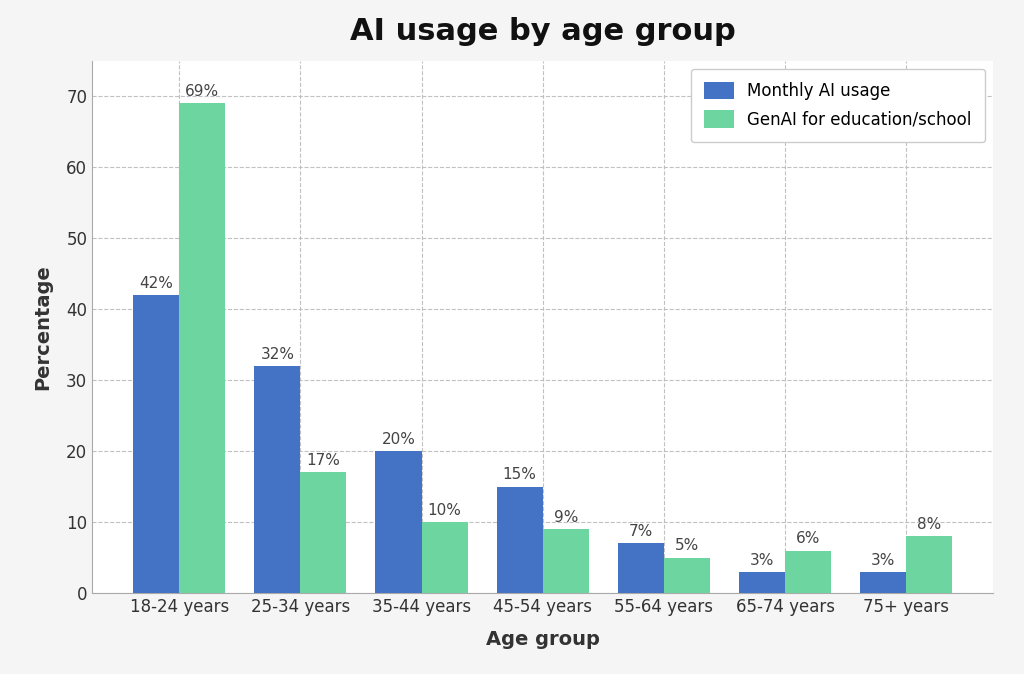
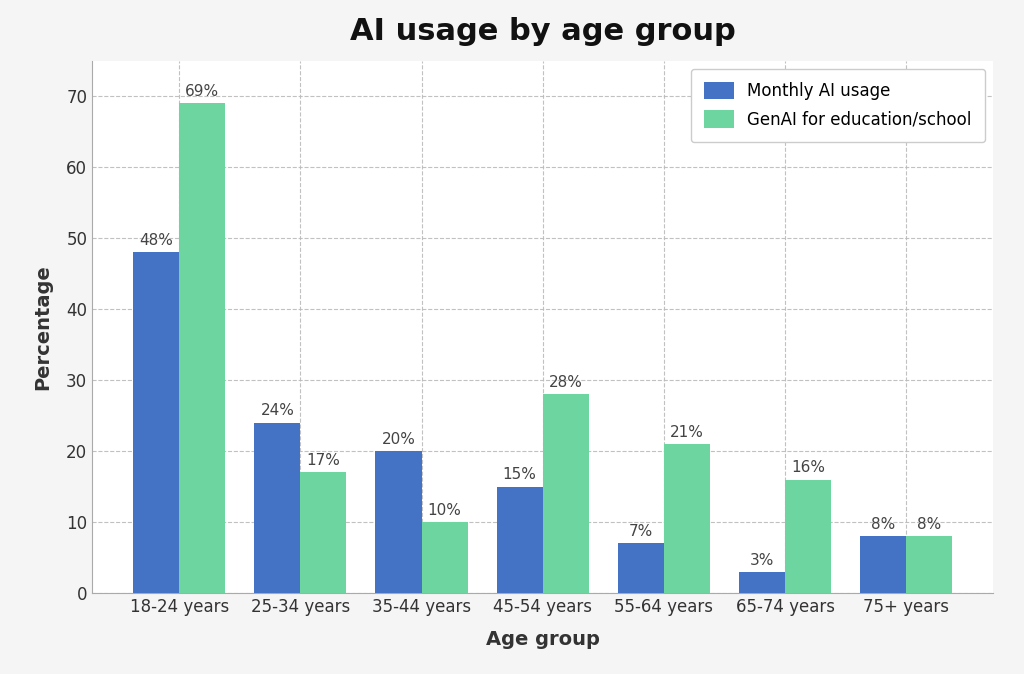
Monthly AI usage/18-24 years: 42% -> 48%
Monthly AI usage/25-34 years: 32% -> 24%
GenAI for education/school/45-54 years: 9% -> 28%
GenAI for education/school/55-64 years: 5% -> 21%
GenAI for education/school/65-74 years: 6% -> 16%
Monthly AI usage/75+ years: 3% -> 8%
